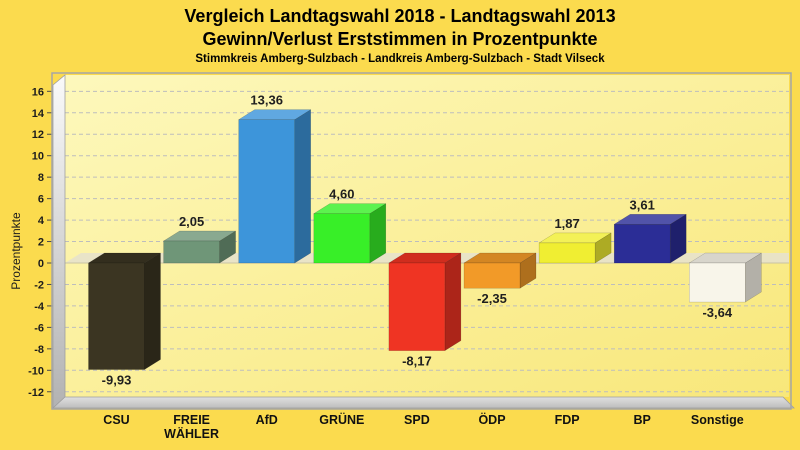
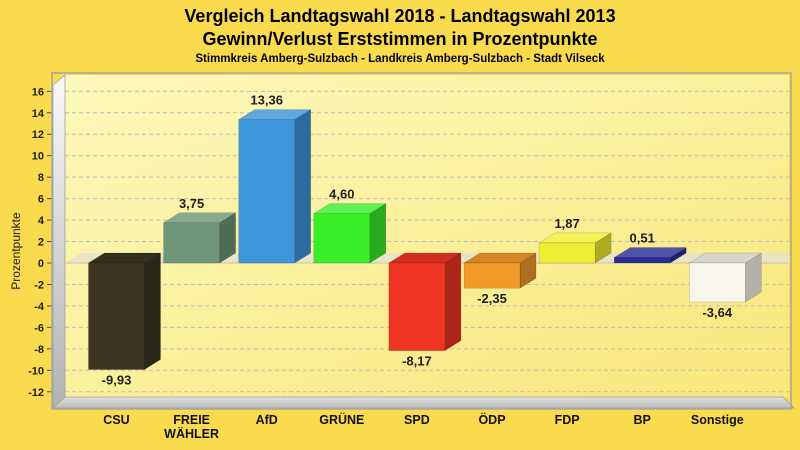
FREIE WÄHLER: 2,05 -> 3,75
BP: 3,61 -> 0,51
